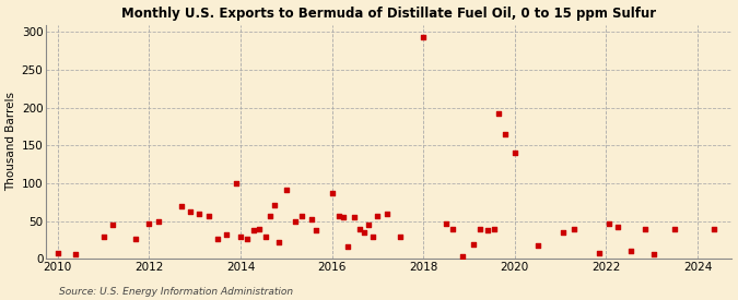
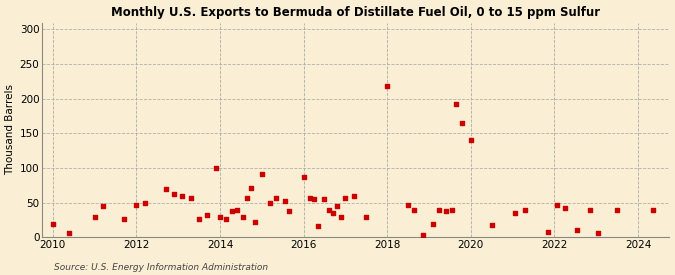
2010: 8 -> 20
2018: 293 -> 218
